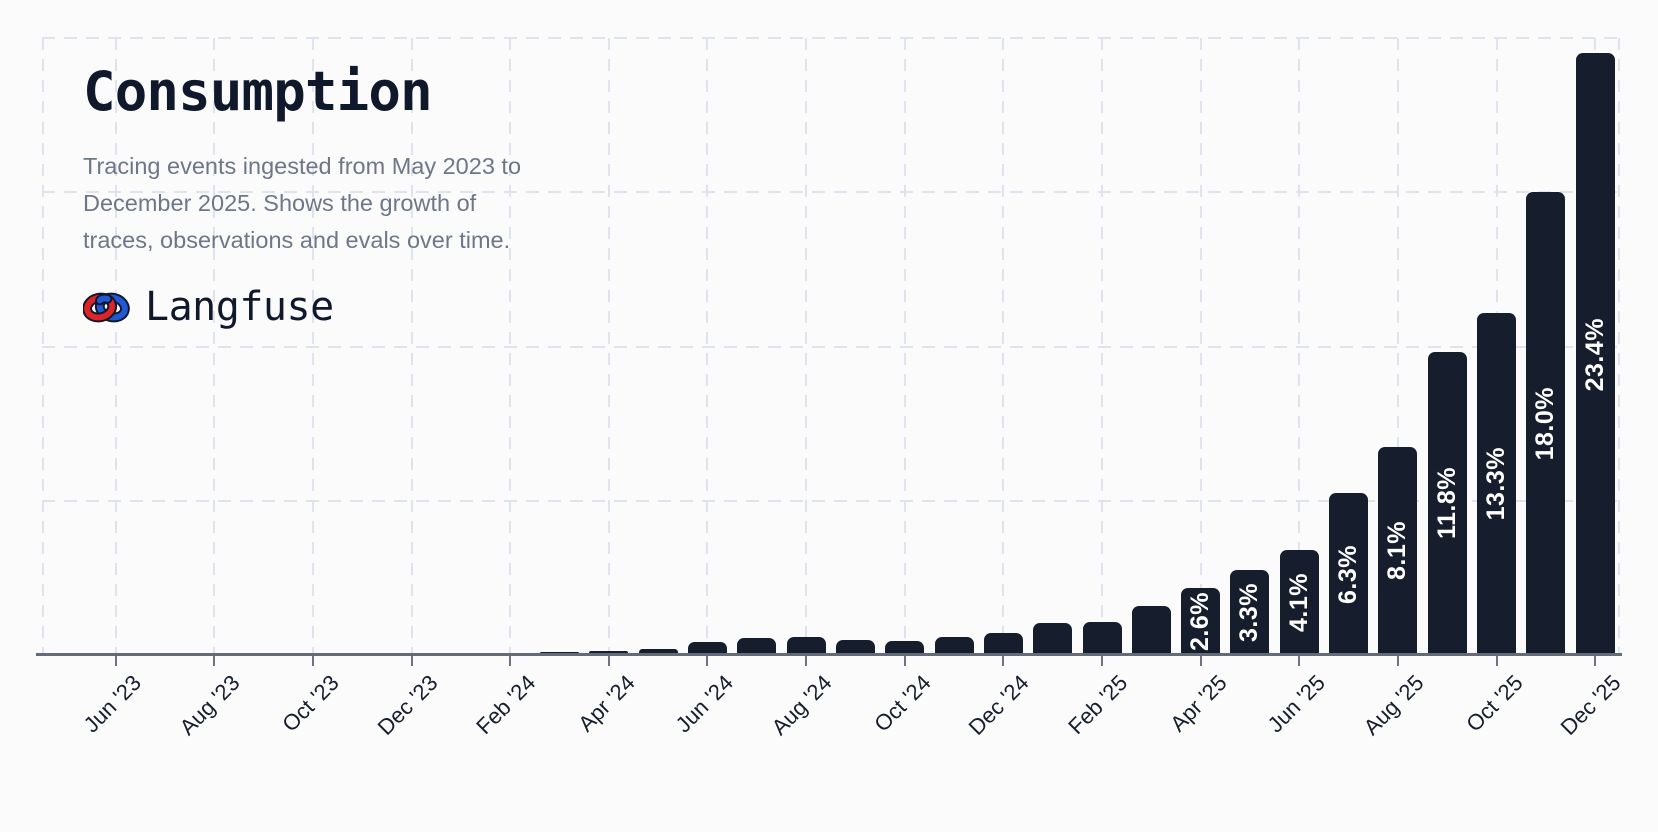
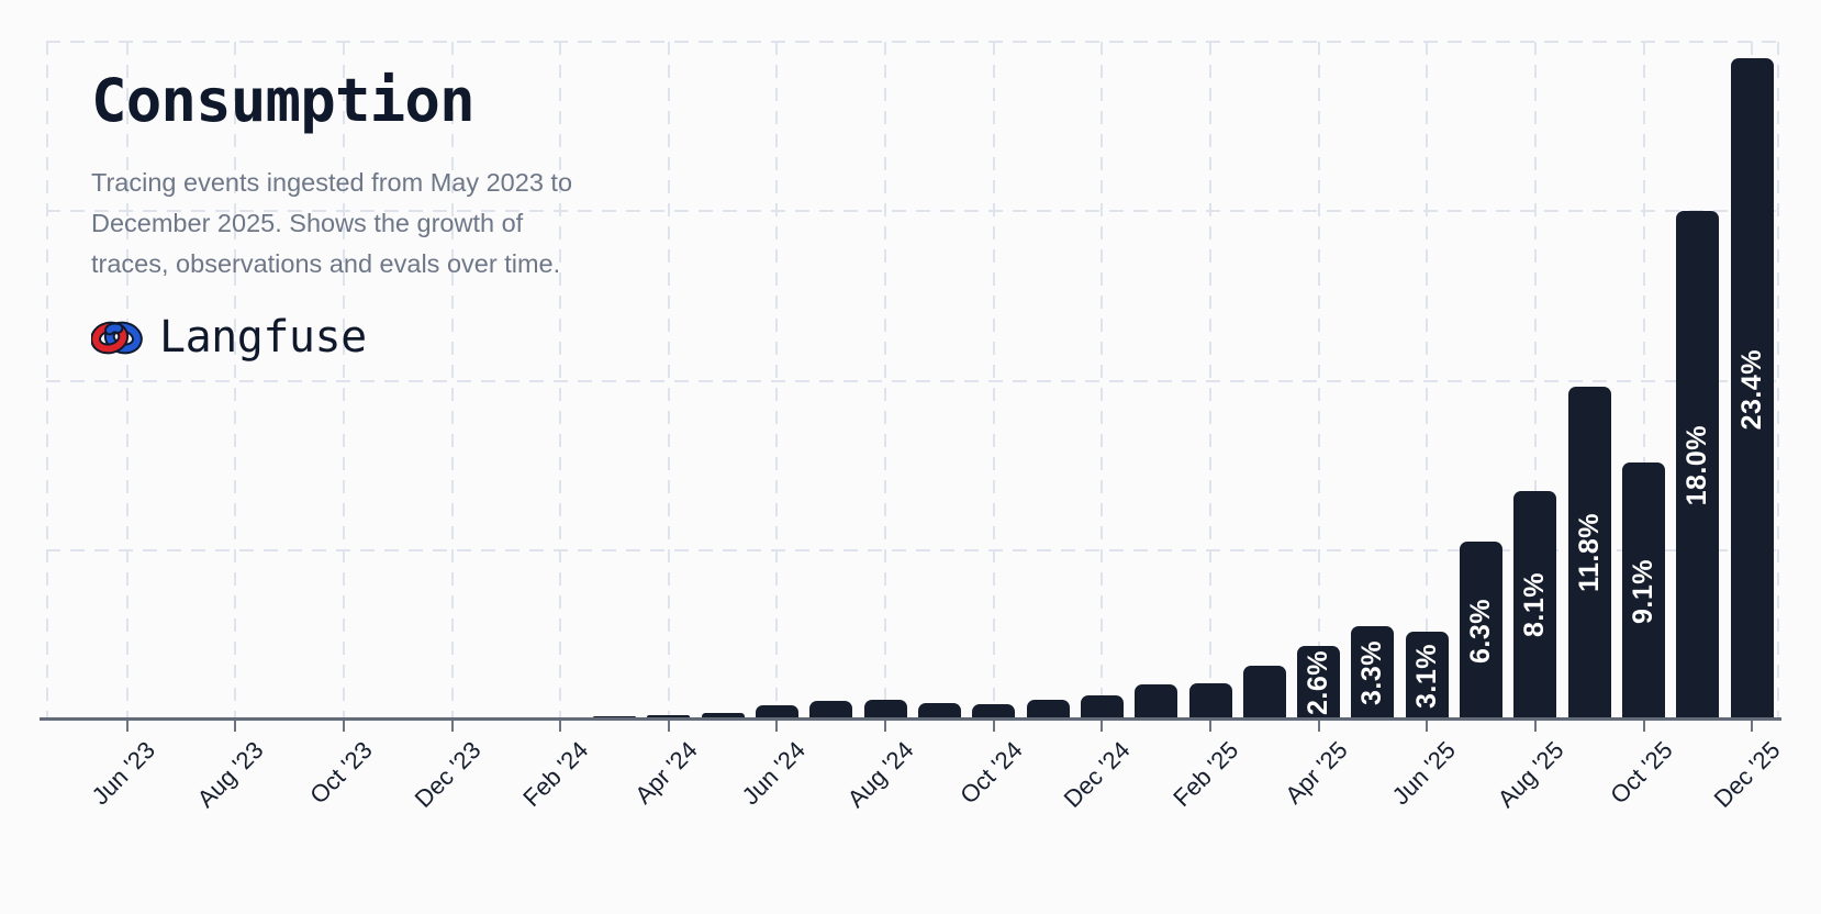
Jun '25: 4.1% -> 3.1%
Oct '25: 13.3% -> 9.1%
